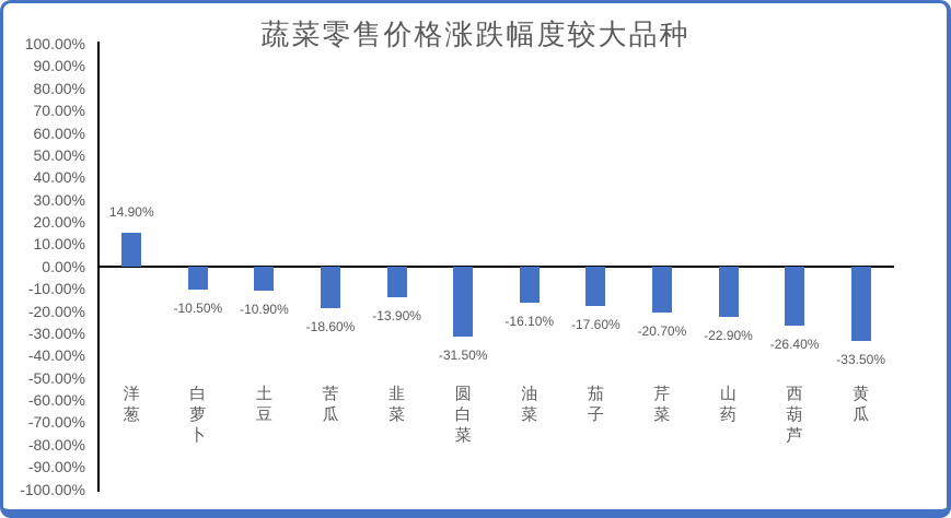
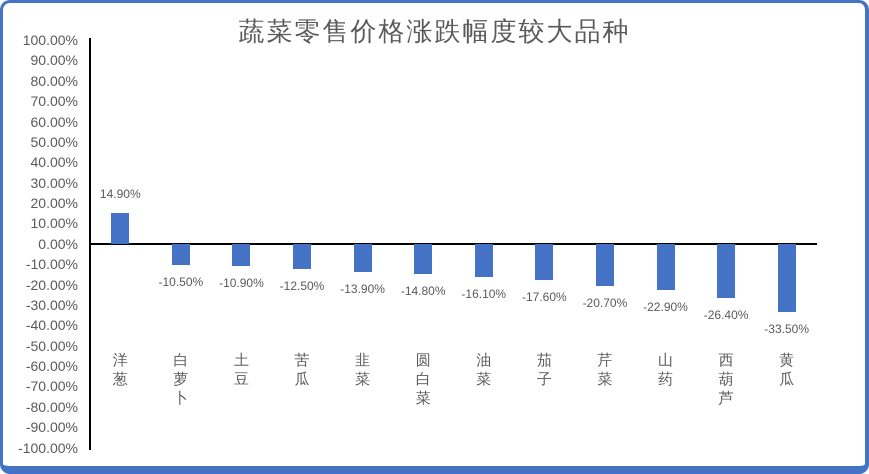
苦瓜: -18.60% -> -12.50%
圆白菜: -31.50% -> -14.80%
